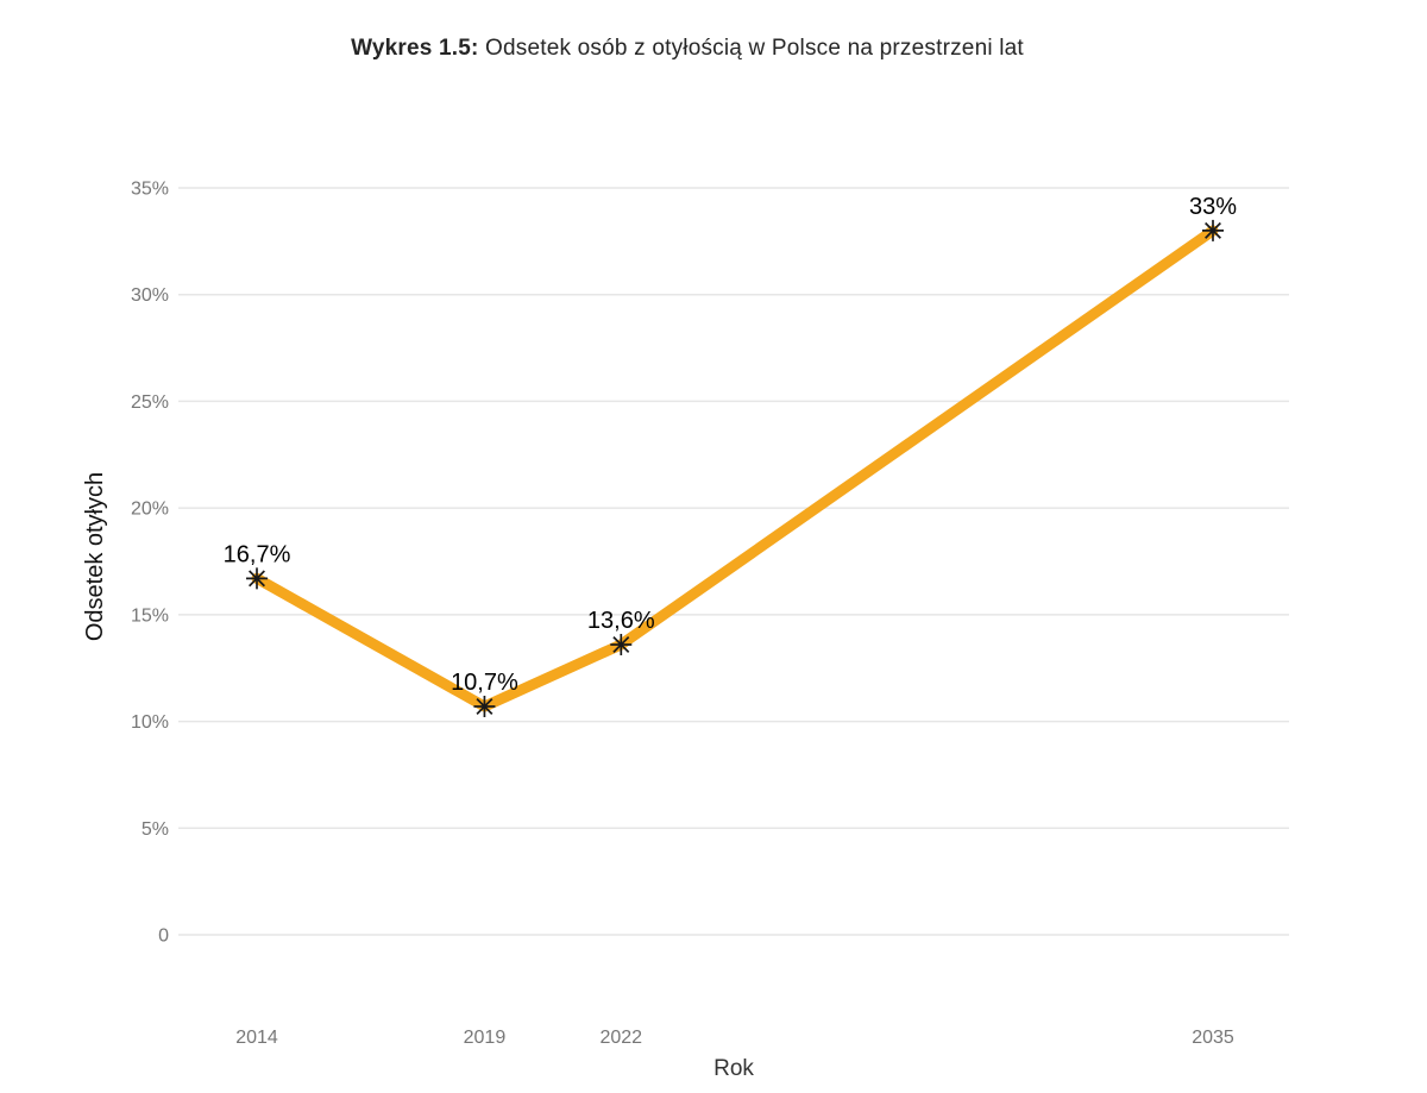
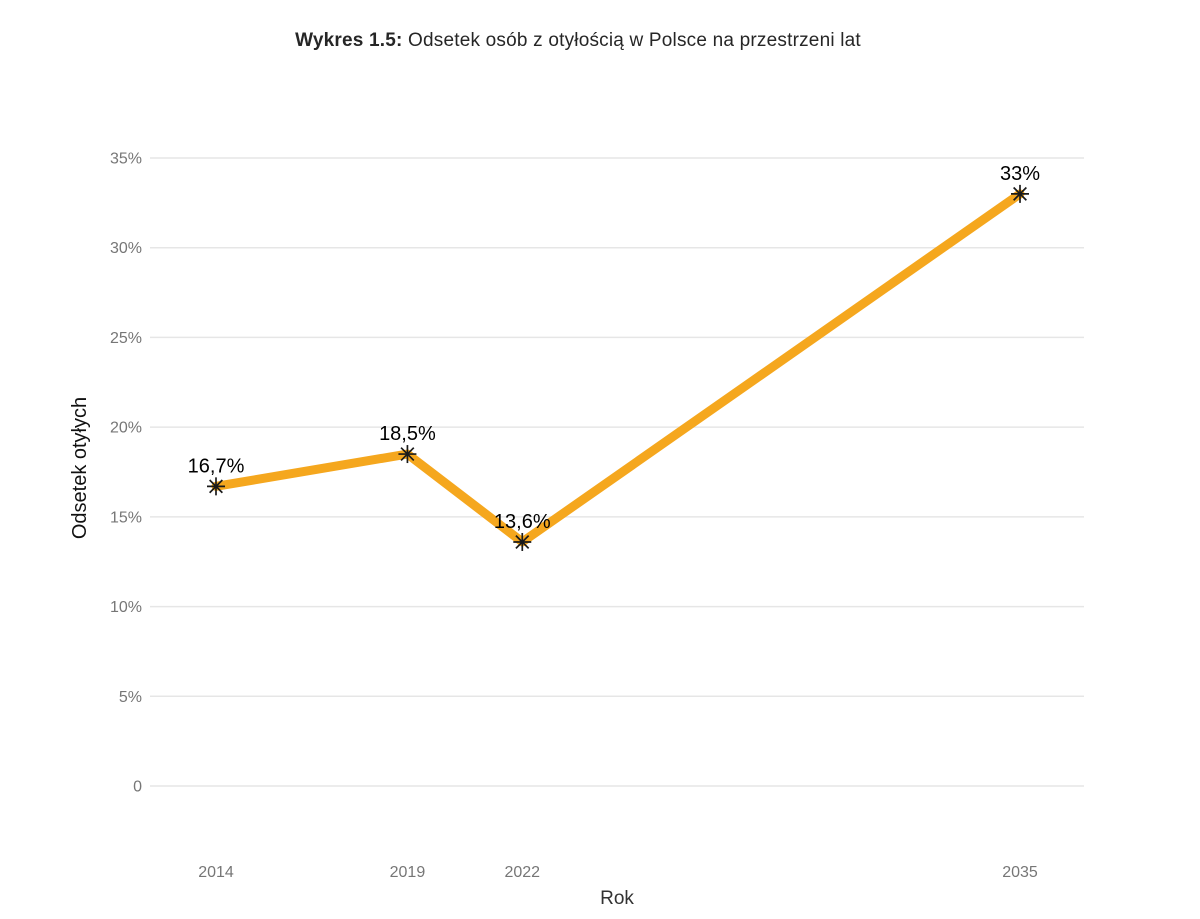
2019: 10,7% -> 18,5%
